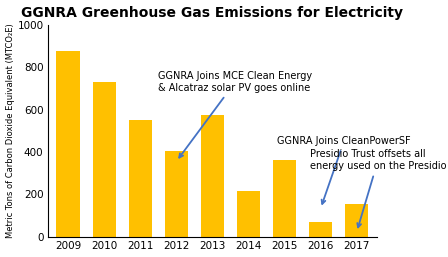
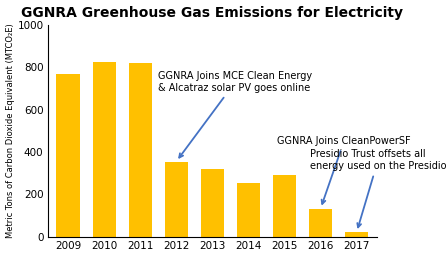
2009: 875 -> 770
2010: 730 -> 825
2011: 550 -> 820
2012: 405 -> 350
2013: 575 -> 320
2014: 215 -> 252
2015: 360 -> 290
2016: 70 -> 130
2017: 155 -> 20
